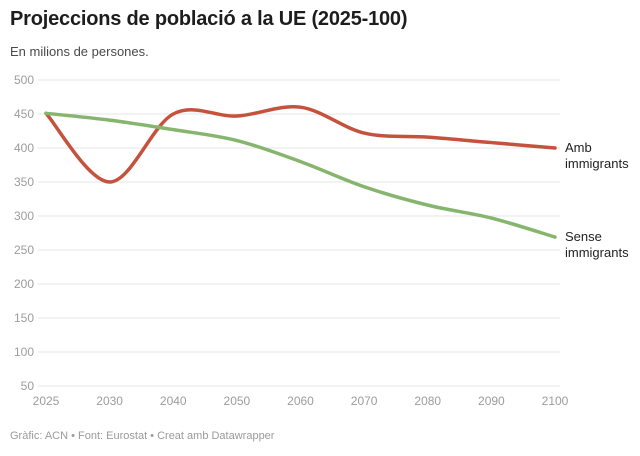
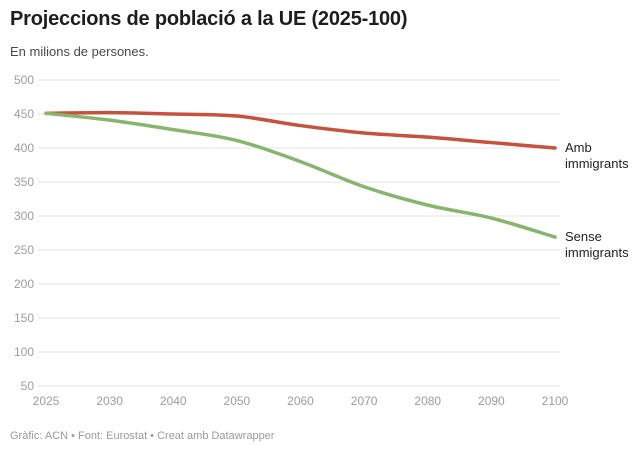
Amb immigrants/2030: 350 -> 450
Amb immigrants/2060: 460 -> 430
